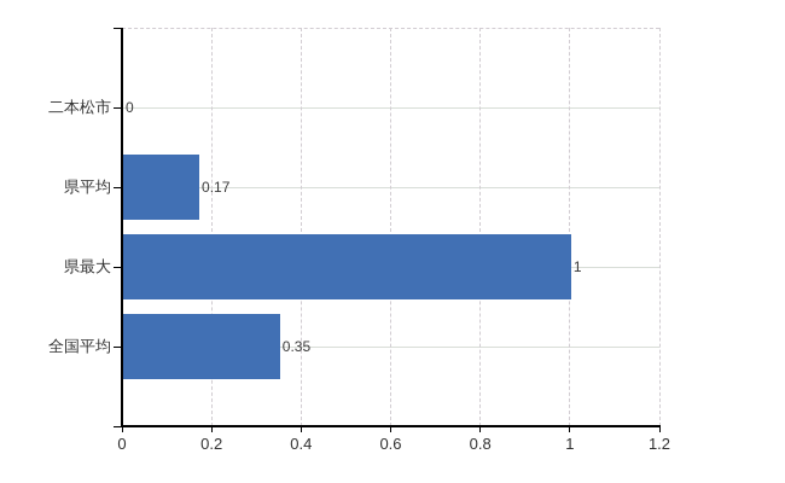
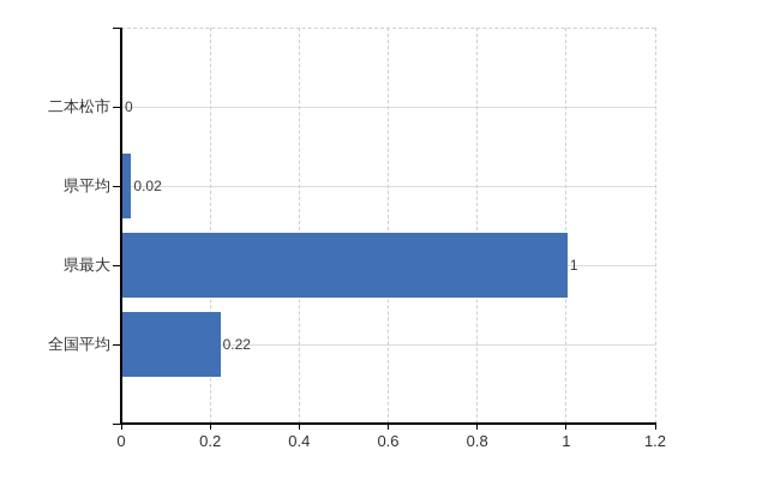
県平均: 0.17 -> 0.02
全国平均: 0.35 -> 0.22
